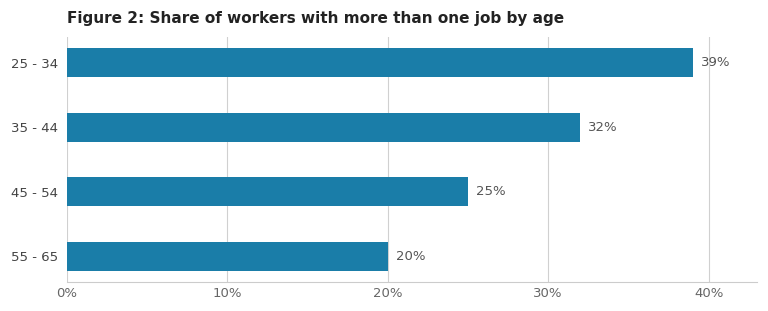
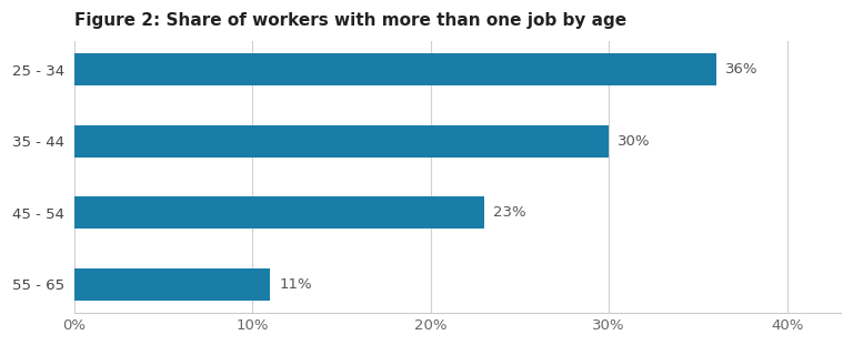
25 - 34: 39% -> 36%
35 - 44: 32% -> 30%
45 - 54: 25% -> 23%
55 - 65: 20% -> 11%
